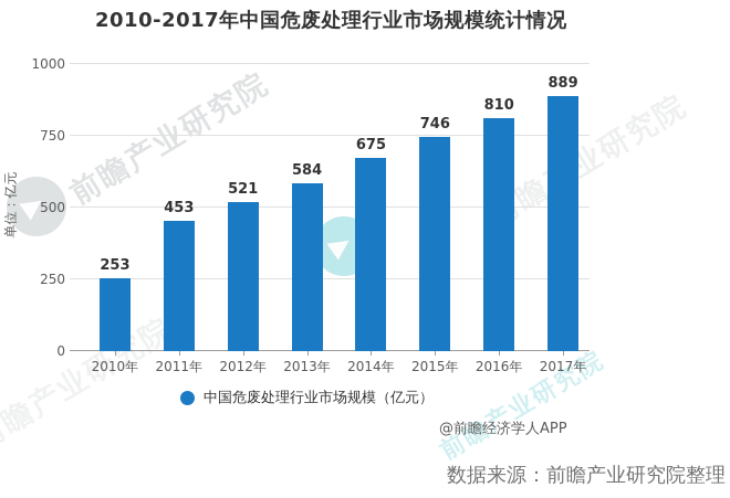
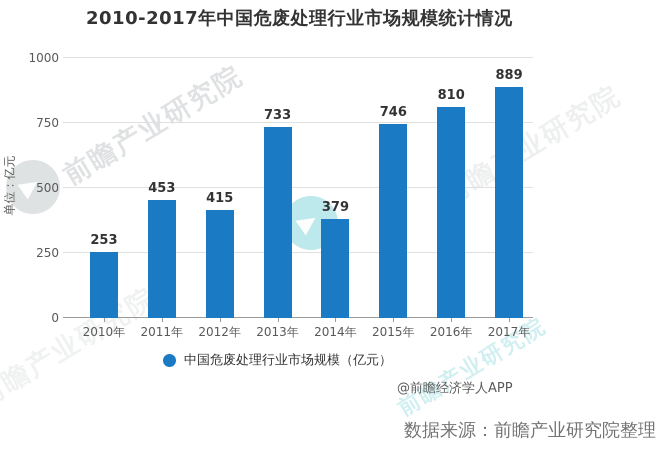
2012年: 521 -> 415
2013年: 584 -> 733
2014年: 675 -> 379
